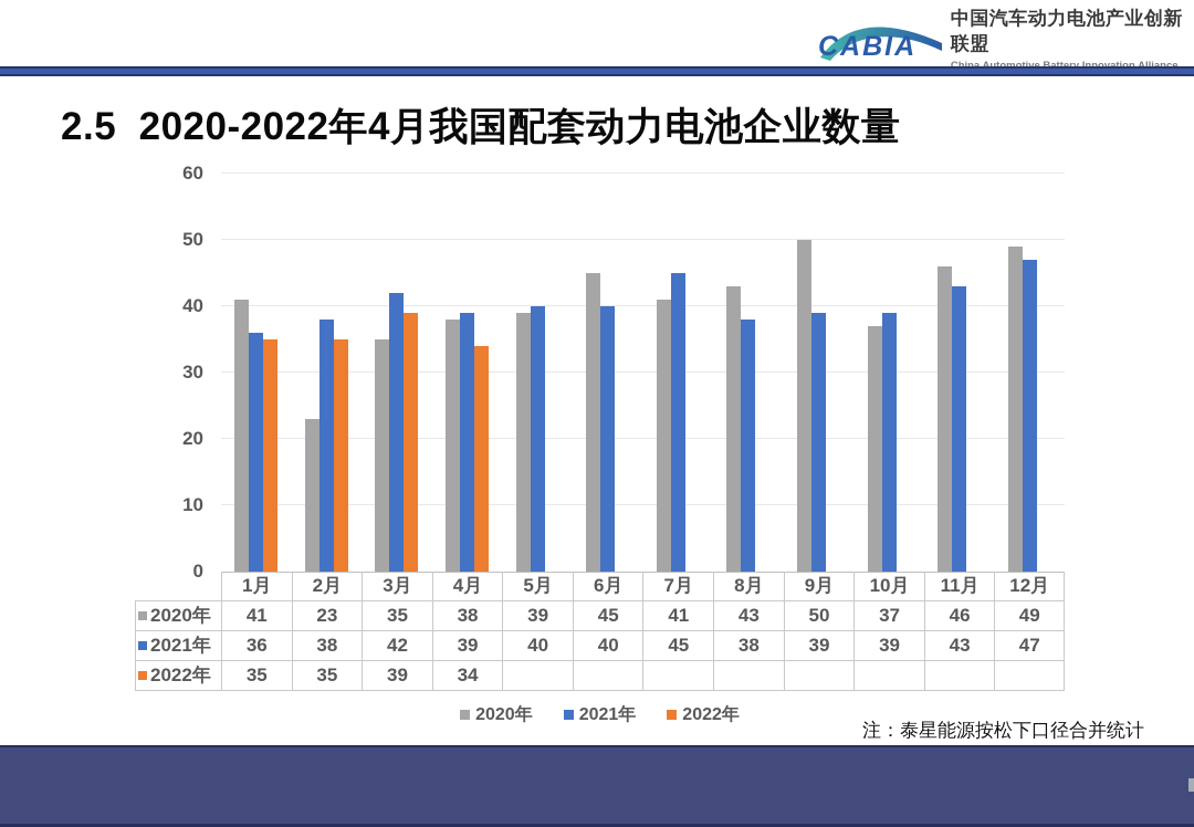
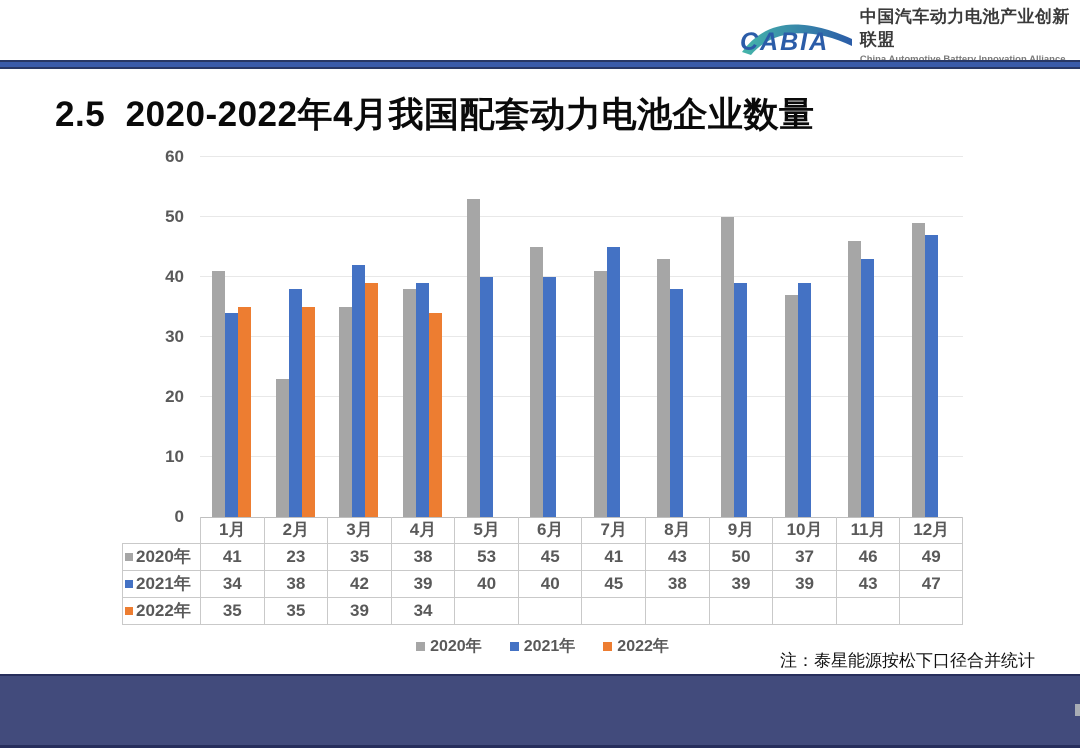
2021年/1月: 36 -> 34
2020年/5月: 39 -> 53
